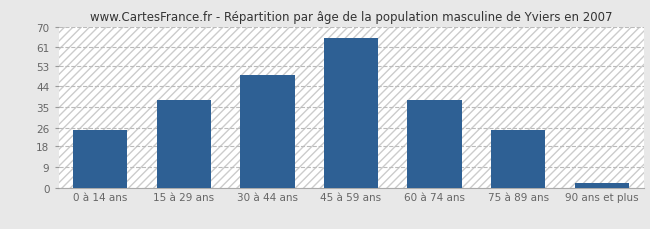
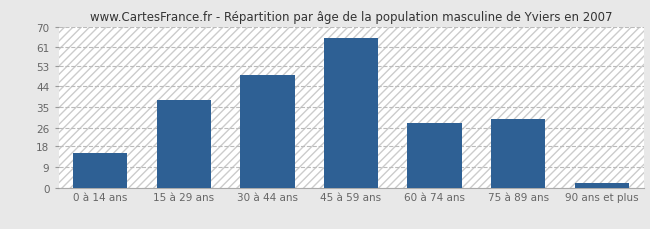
0 à 14 ans: 25 -> 15
60 à 74 ans: 38 -> 28
75 à 89 ans: 25 -> 30
